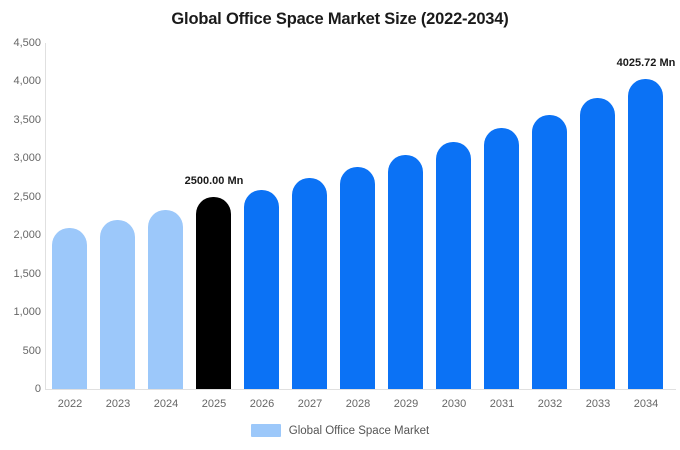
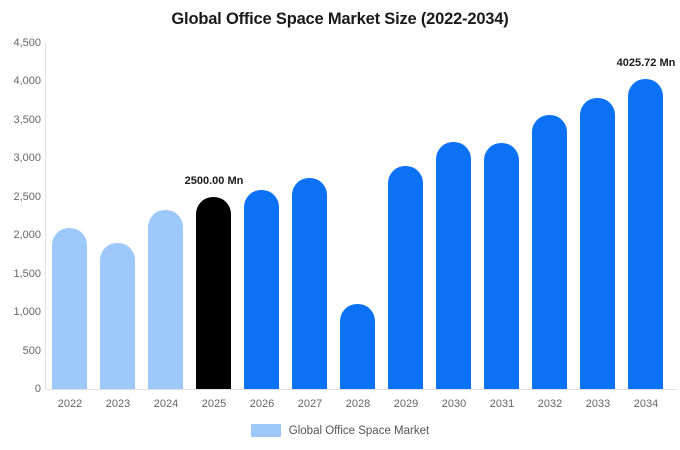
2023: 2200 -> 1900
2028: 2900 -> 1100
2029: 3000 -> 2900
2031: 3400 -> 3200
